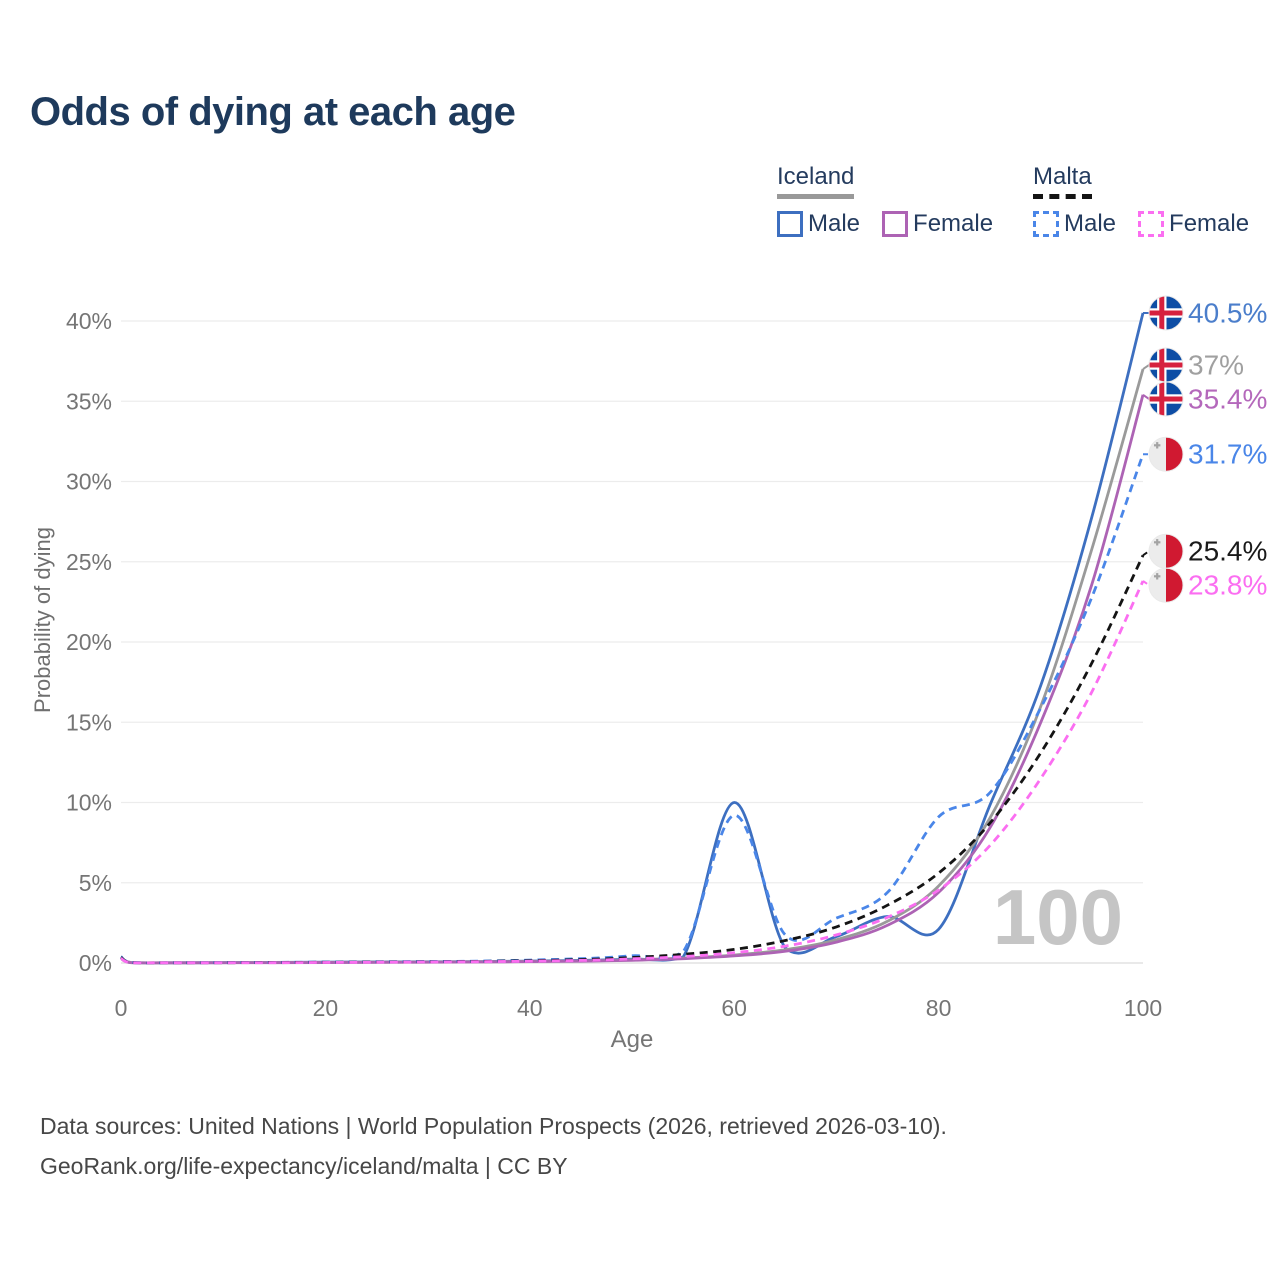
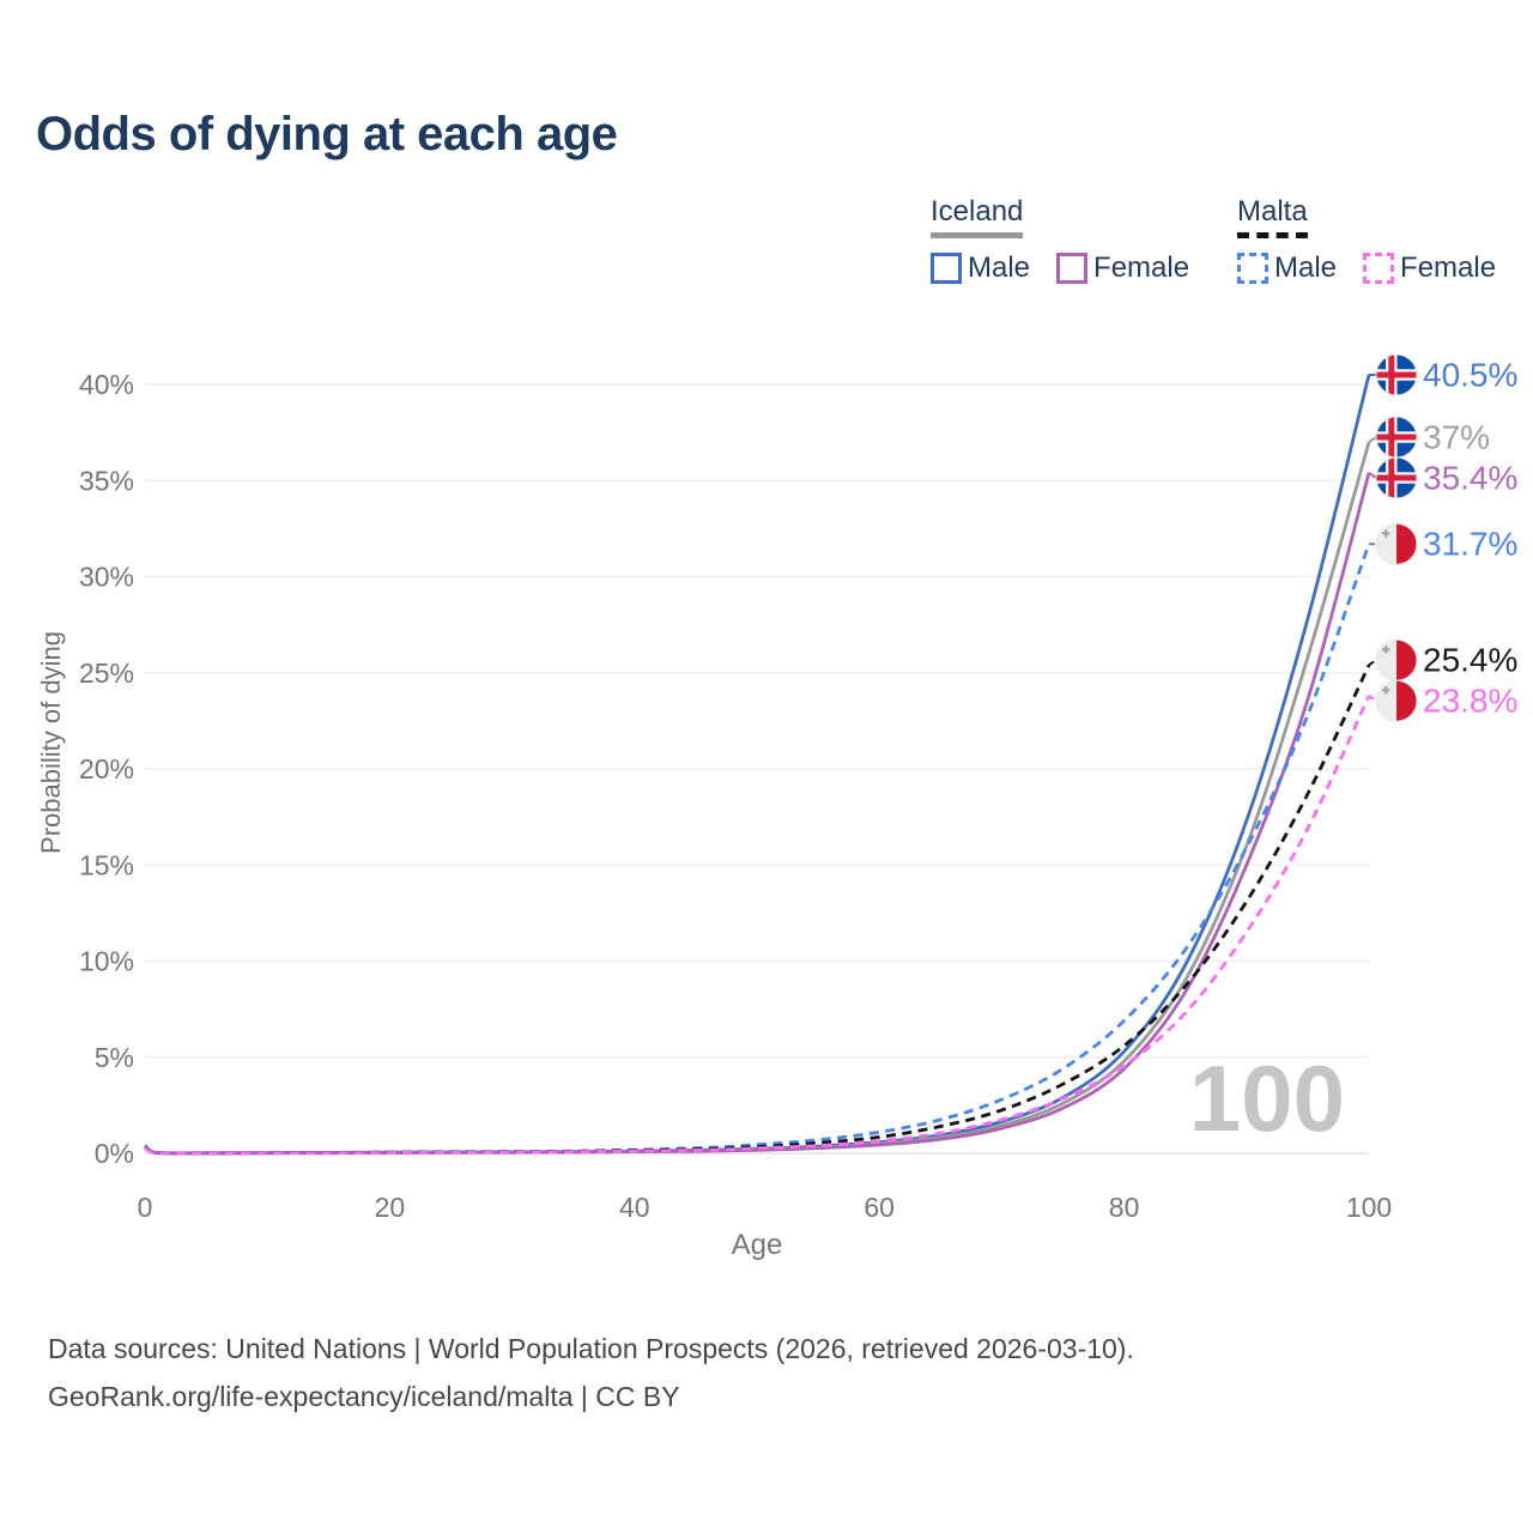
Iceland Male/60: 10.0% -> 0.6%
Malta Male/60: 9.2% -> 1.1%
Iceland Male/80: 2.1% -> 5.3%
Malta Male/80: 9.1% -> 6.9%
